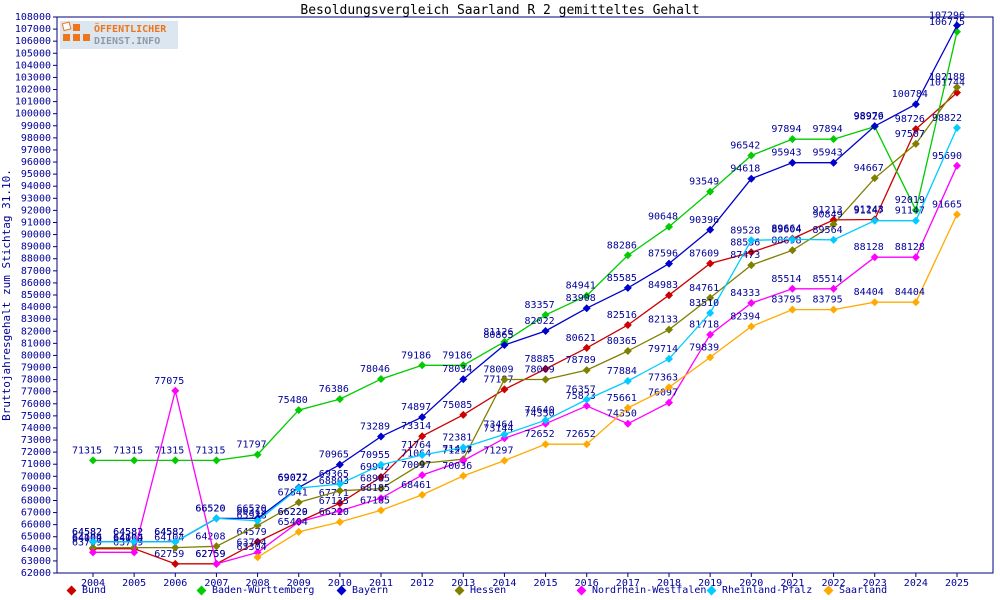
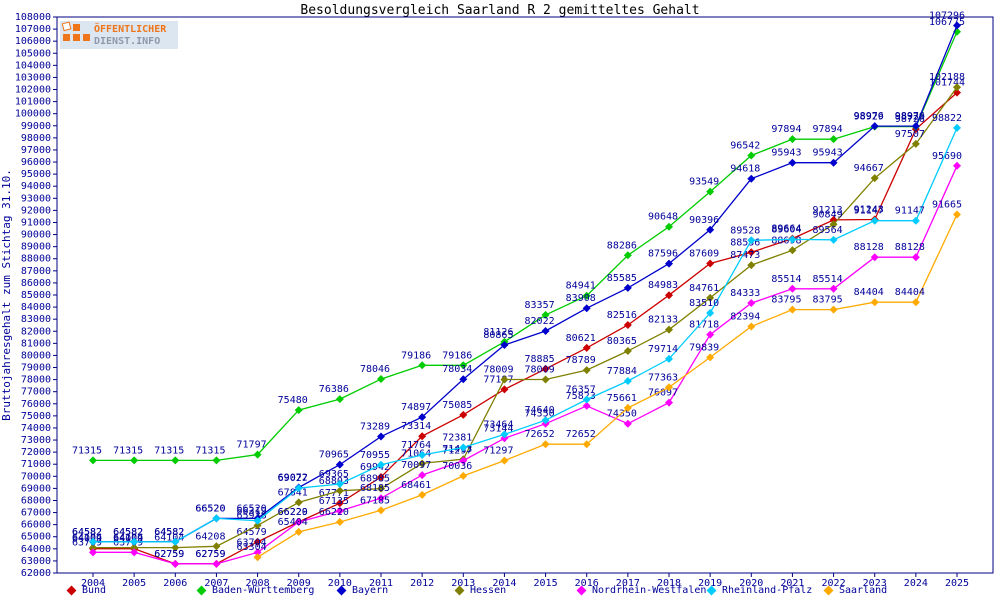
Nordrhein-Westfalen/2006: 77075 -> 62759
Baden-Württemberg/2024: 92019 -> 98929
Bayern/2024: 100784 -> 98976
